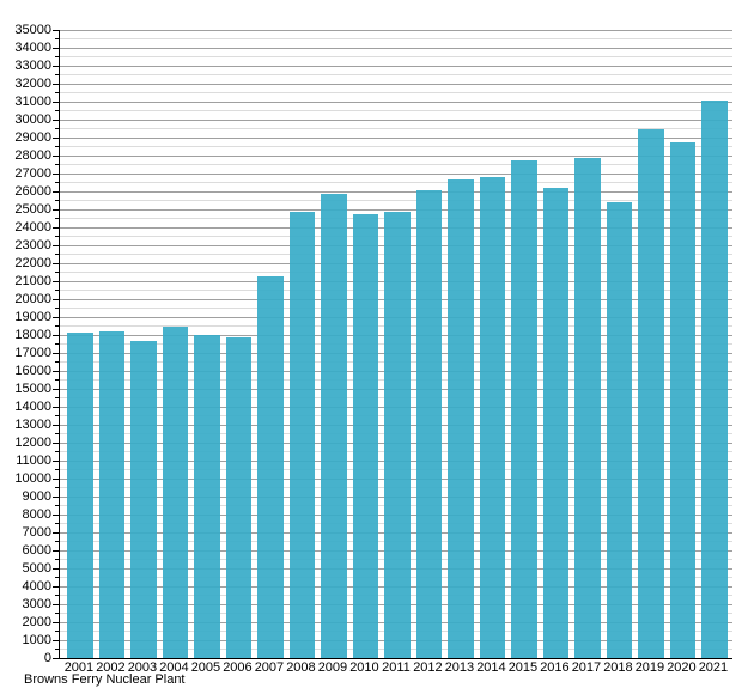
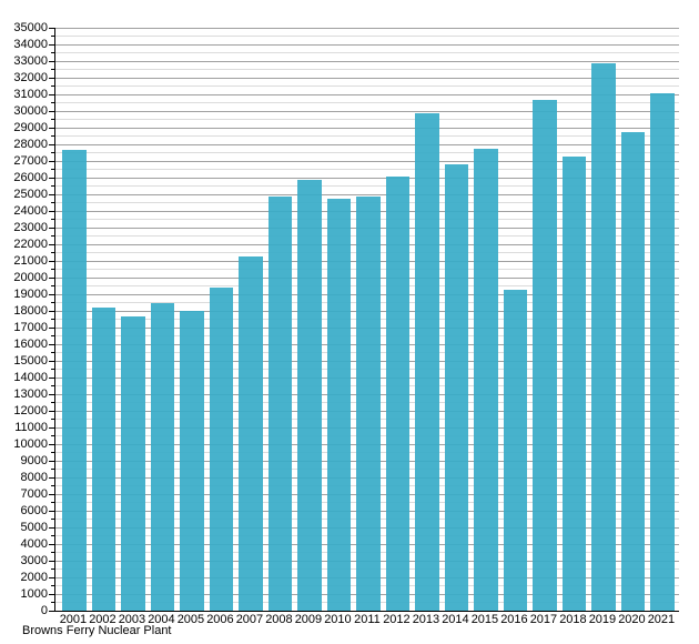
2001: 18200 -> 27700
2006: 17900 -> 19400
2013: 26700 -> 29900
2016: 26200 -> 19300
2017: 27900 -> 30700
2018: 25400 -> 27300
2019: 29500 -> 32900
